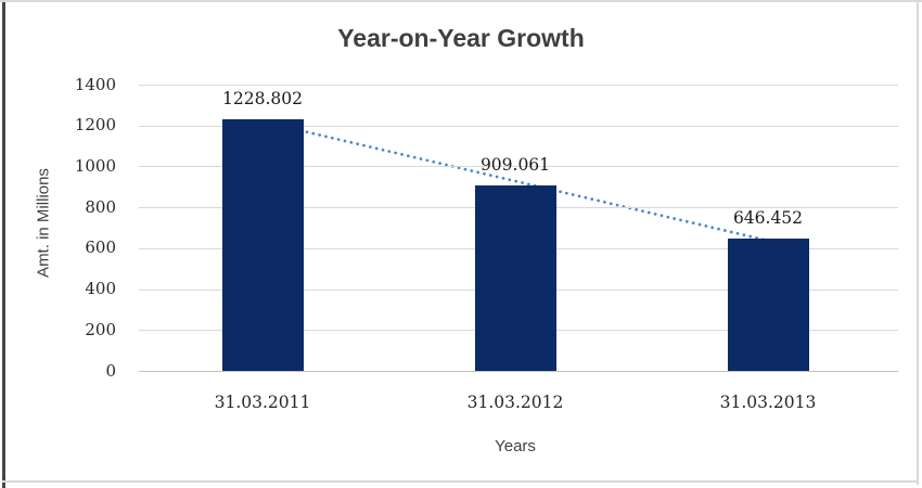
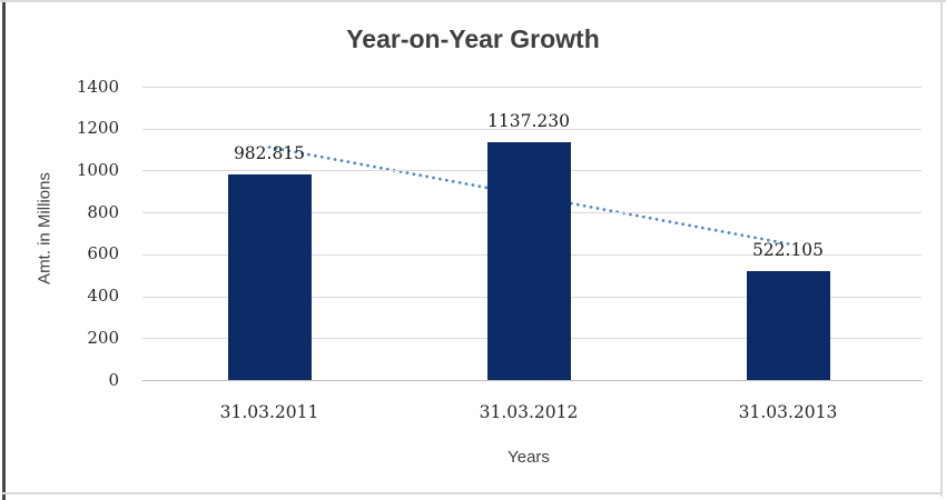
31.03.2011: 1228.802 -> 982.815
31.03.2012: 909.061 -> 1137.230
31.03.2013: 646.452 -> 522.105
